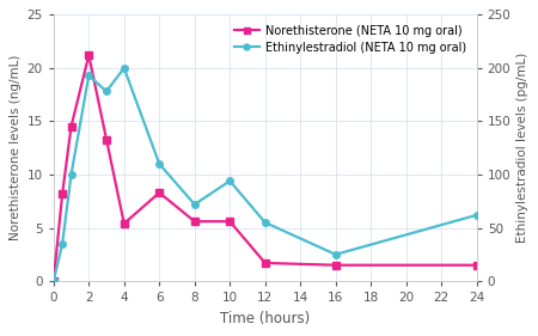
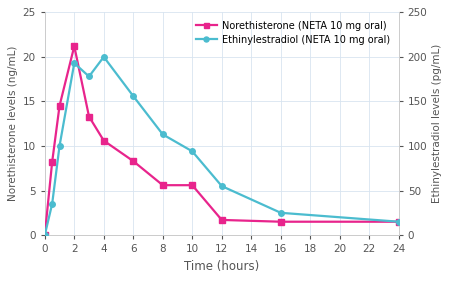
Norethisterone (NETA 10 mg oral)/4: 5.4 -> 10.6
Ethinylestradiol (NETA 10 mg oral)/6: 110 -> 156
Ethinylestradiol (NETA 10 mg oral)/8: 72 -> 113
Ethinylestradiol (NETA 10 mg oral)/24: 62 -> 15
